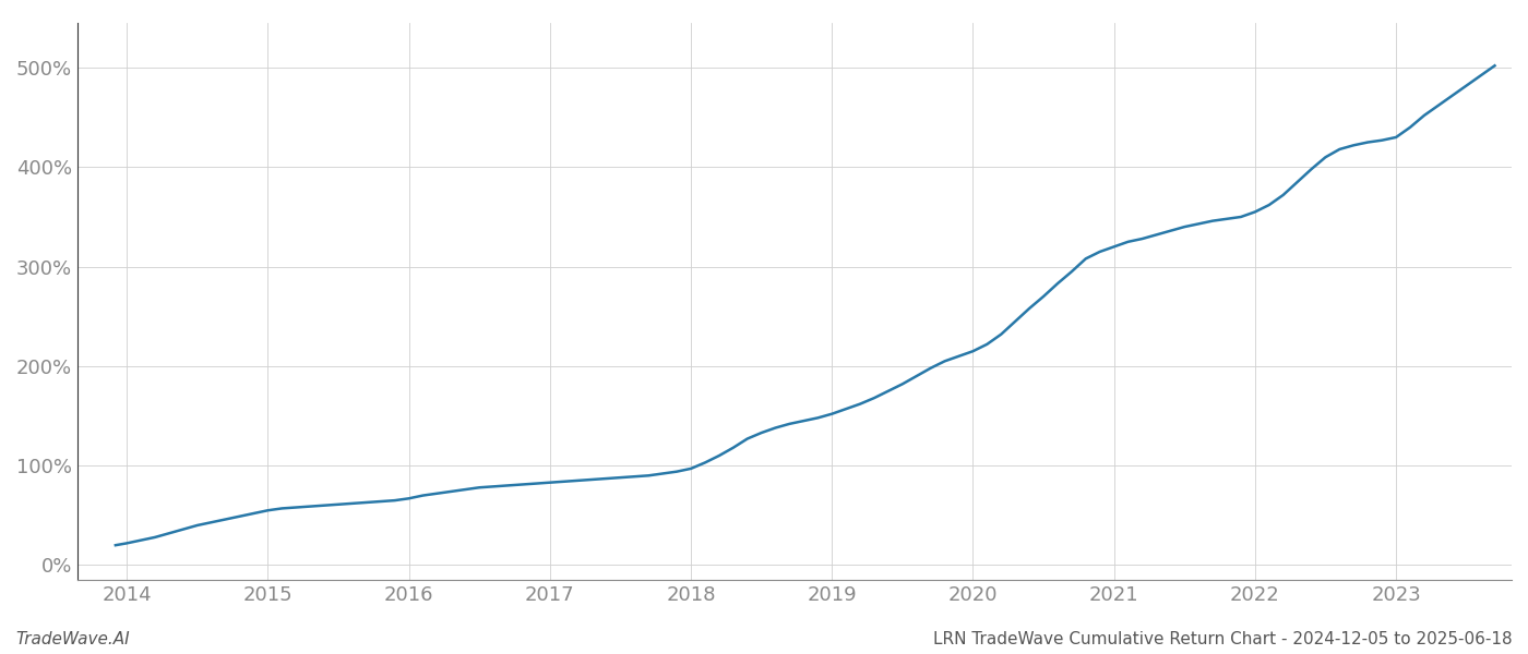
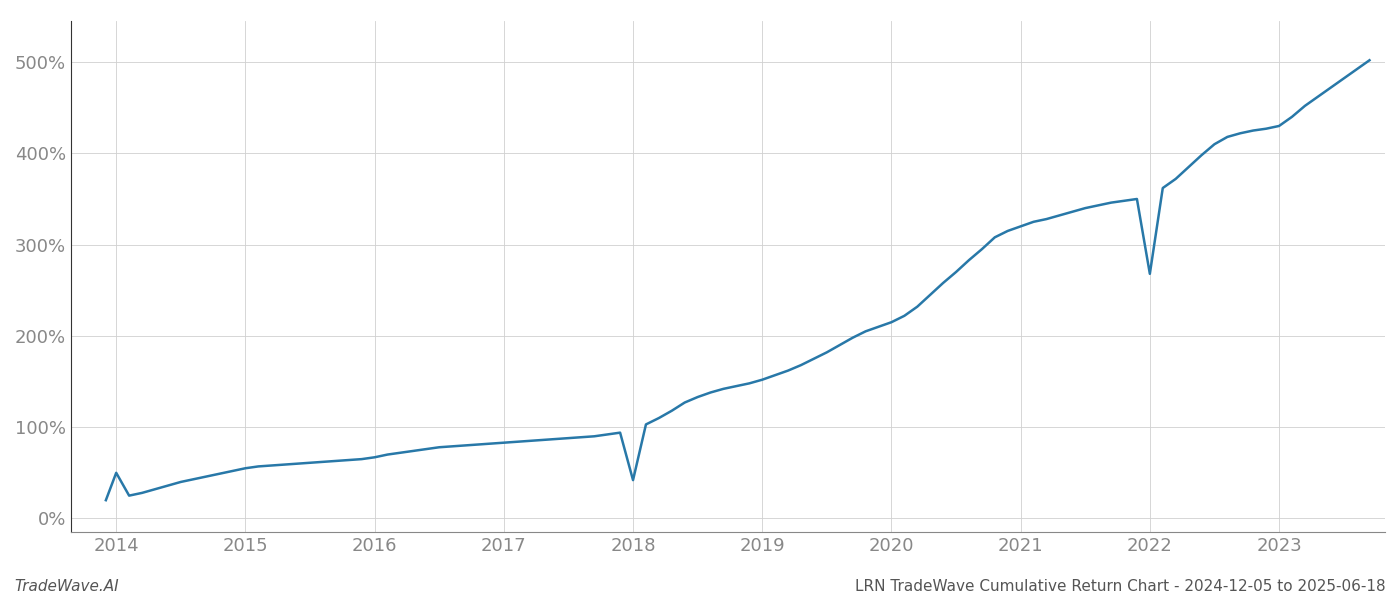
2014: 22% -> 50%
2018: 97% -> 42%
2022: 355% -> 268%
